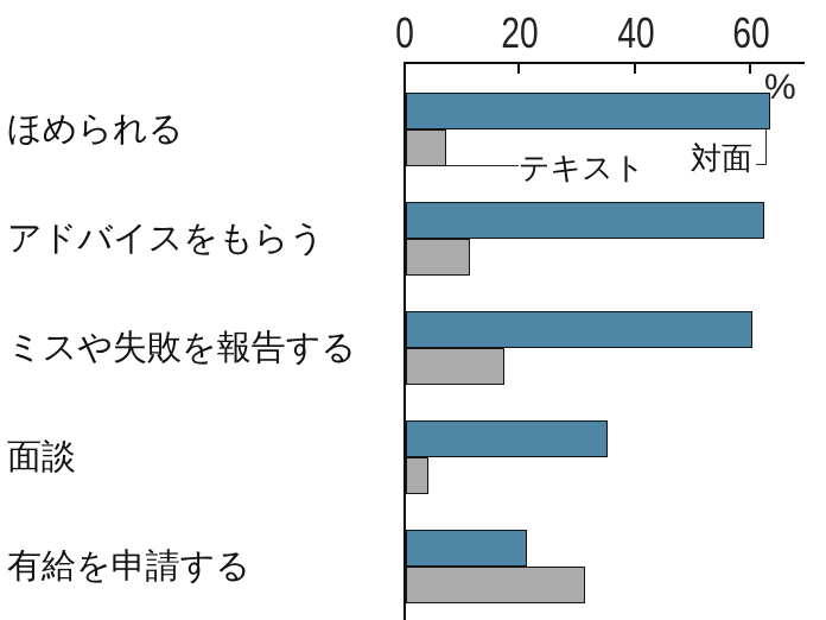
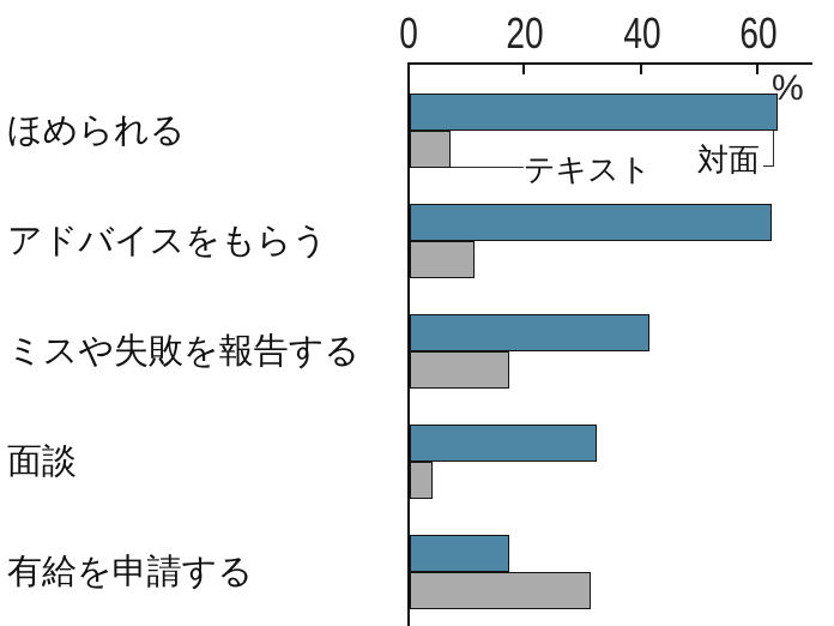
対面/ミスや失敗を報告する: 60 -> 41
対面/面談: 35 -> 32
対面/有給を申請する: 21 -> 17
